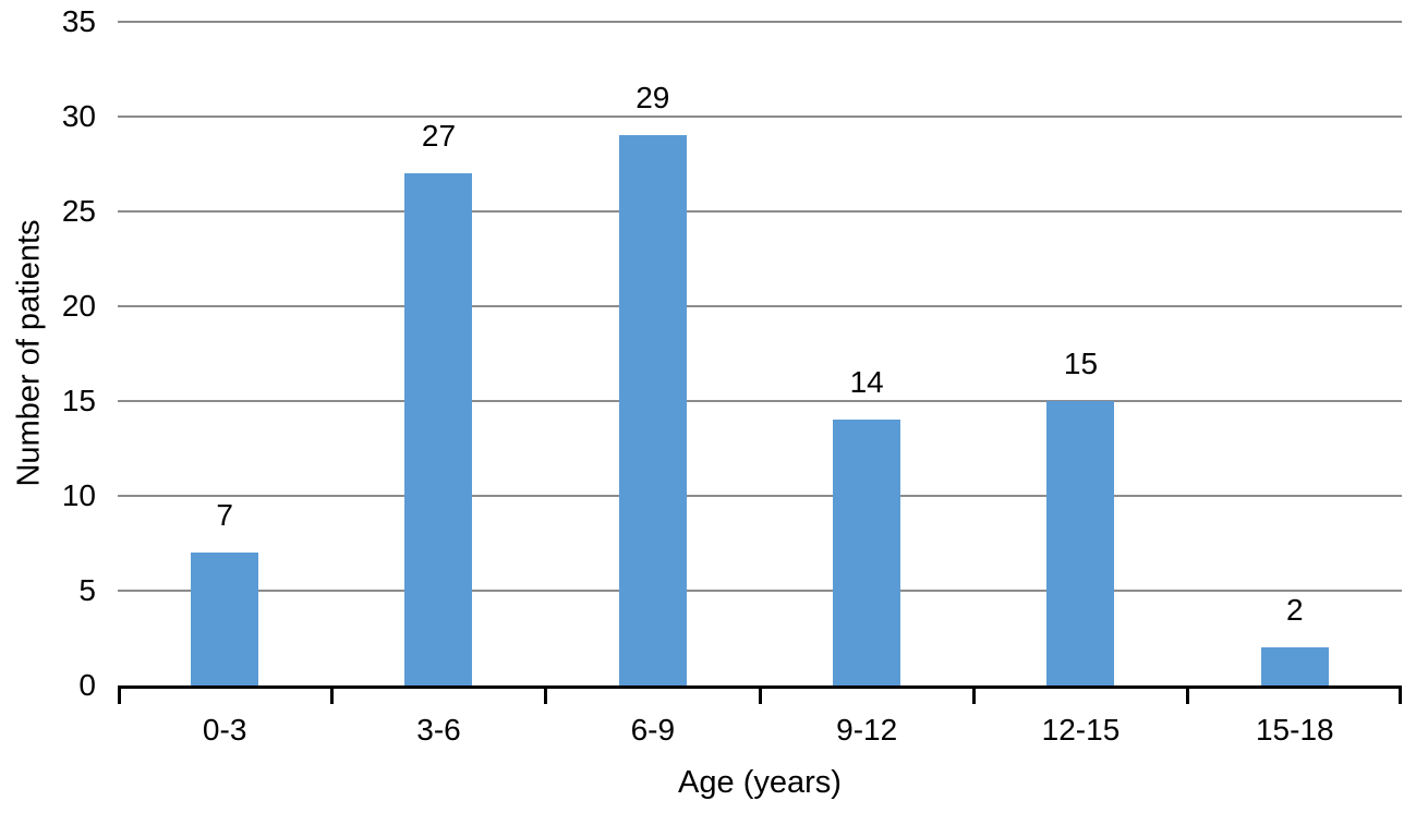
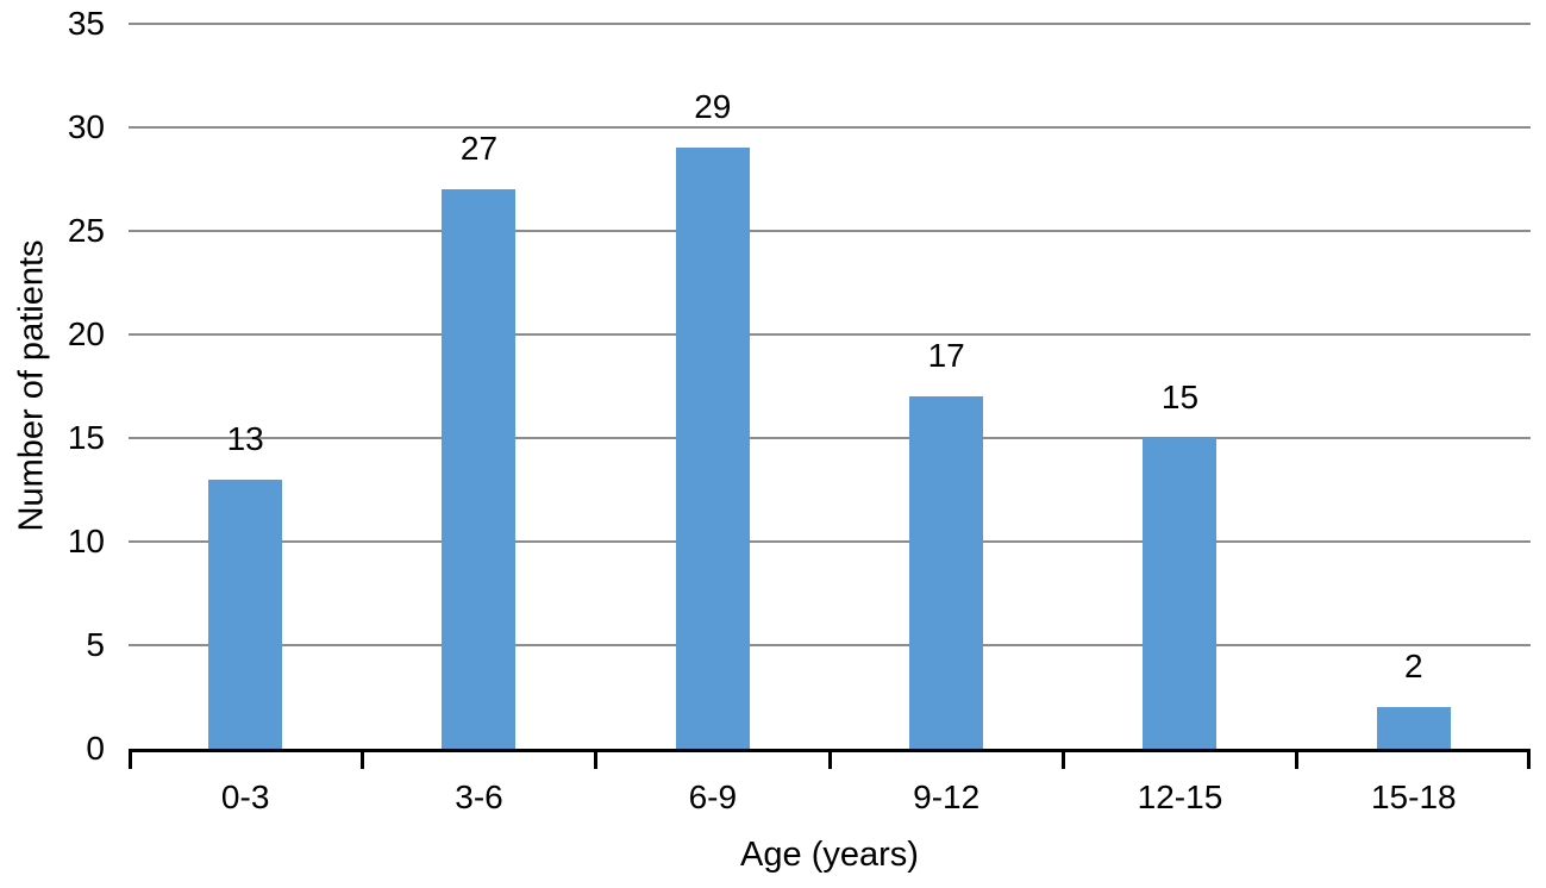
0-3: 7 -> 13
9-12: 14 -> 17
